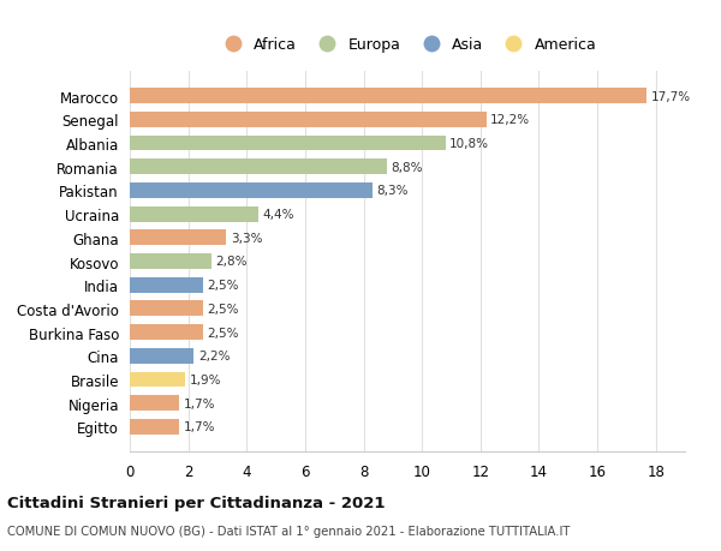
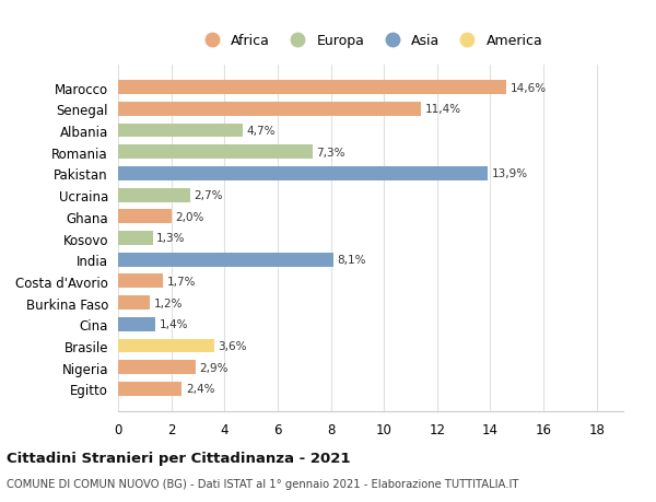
Marocco: 17,7% -> 14,6%
Senegal: 12,2% -> 11,4%
Albania: 10,8% -> 4,7%
Romania: 8,8% -> 7,3%
Pakistan: 8,3% -> 13,9%
Ucraina: 4,4% -> 2,7%
Ghana: 3,3% -> 2,0%
Kosovo: 2,8% -> 1,3%
India: 2,5% -> 8,1%
Costa d'Avorio: 2,5% -> 1,7%
Burkina Faso: 2,5% -> 1,2%
Cina: 2,2% -> 1,4%
Brasile: 1,9% -> 3,6%
Nigeria: 1,7% -> 2,9%
Egitto: 1,7% -> 2,4%
